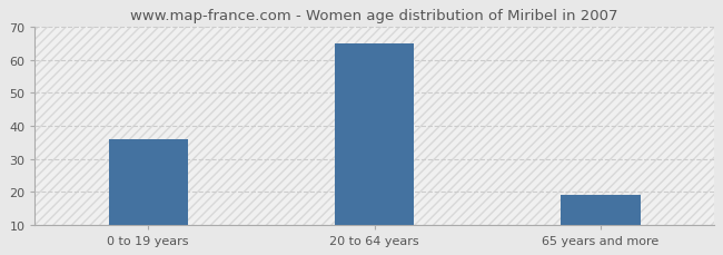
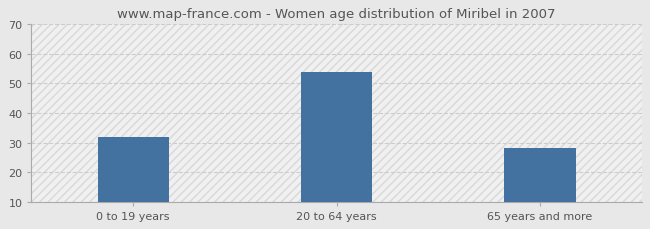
0 to 19 years: 36 -> 32
20 to 64 years: 65 -> 54
65 years and more: 19 -> 28
